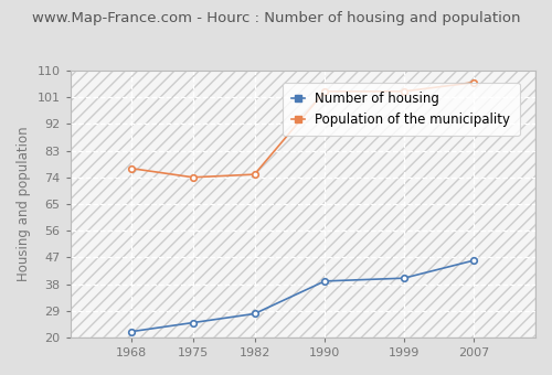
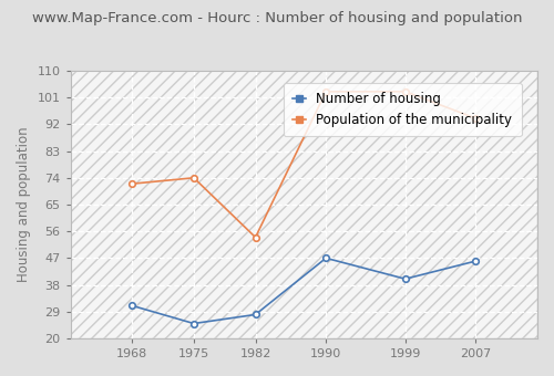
Number of housing/1968: 22 -> 31
Population of the municipality/1968: 77 -> 72
Population of the municipality/1982: 75 -> 54
Number of housing/1990: 39 -> 47
Population of the municipality/2007: 106 -> 94
